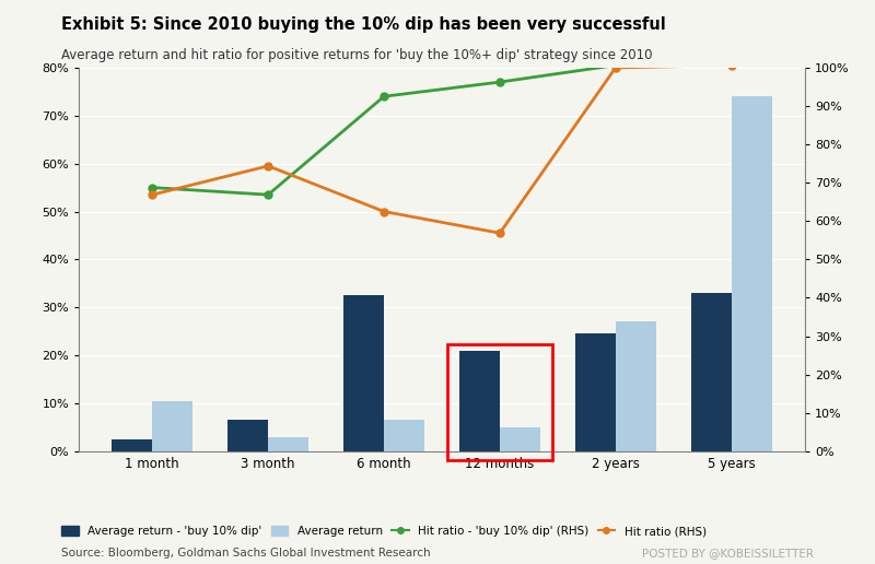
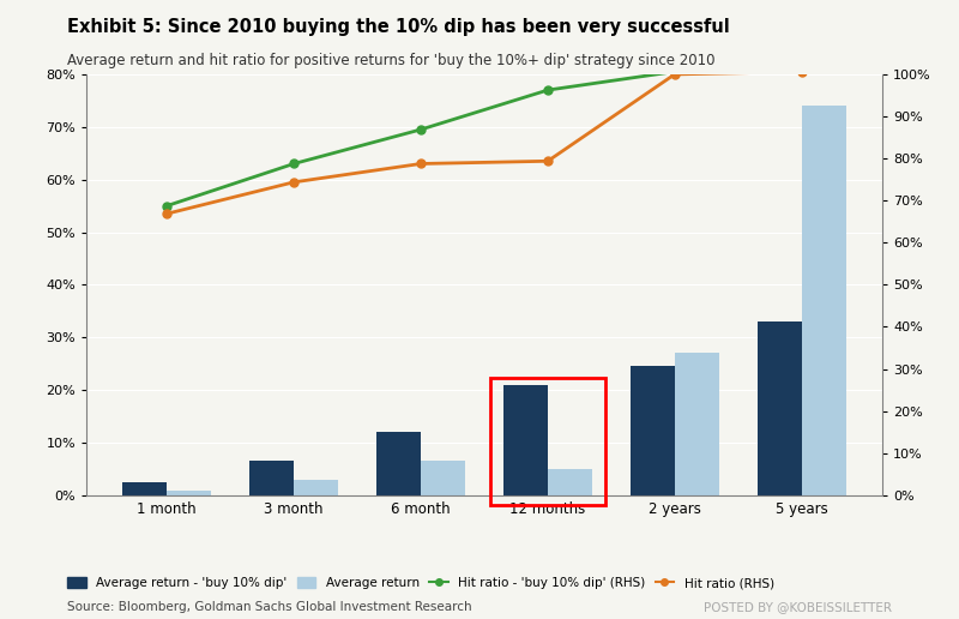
Average return/1 month: 10.5% -> 0.8%
Hit ratio - 'buy 10% dip' (RHS)/3 month: 53.5% -> 63.0%
Average return - 'buy 10% dip'/6 month: 32.5% -> 12.0%
Hit ratio - 'buy 10% dip' (RHS)/6 month: 74.0% -> 69.5%
Hit ratio (RHS)/6 month: 50.0% -> 63.0%
Hit ratio (RHS)/12 months: 45.5% -> 63.5%
